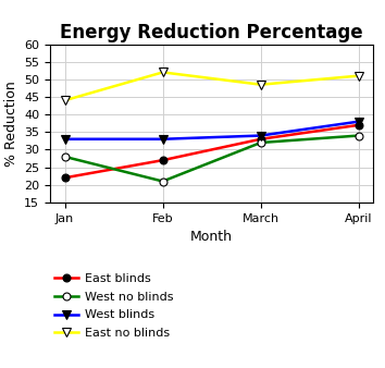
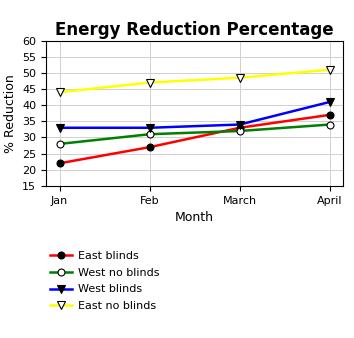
West no blinds/Feb: 21 -> 31
East no blinds/Feb: 52.0 -> 47.0
West blinds/April: 38 -> 41
